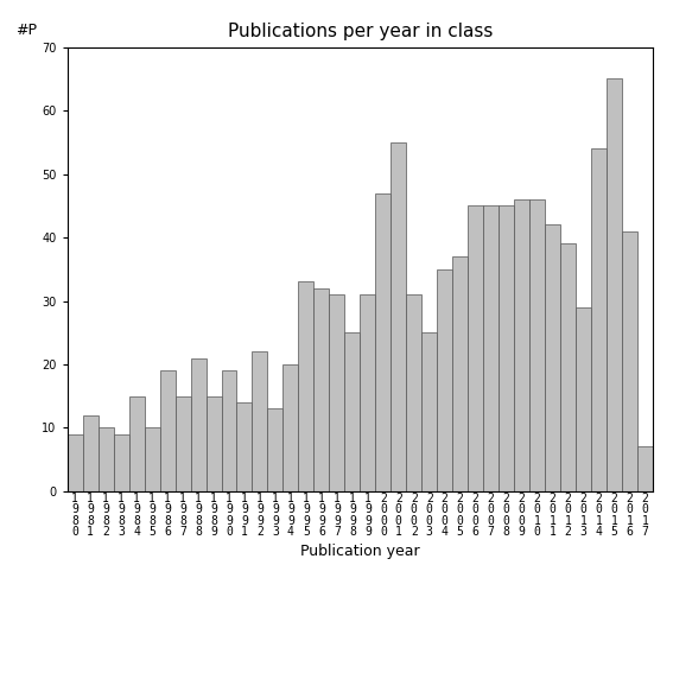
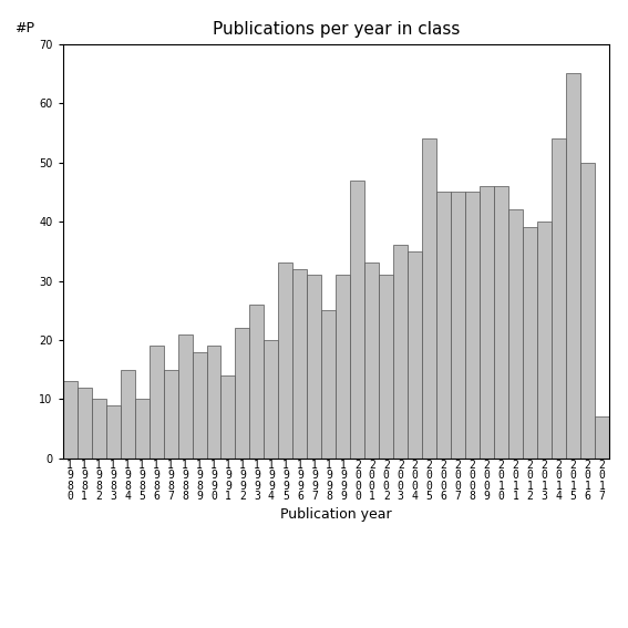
1 9 8 0: 9 -> 13
1 9 8 9: 15 -> 18
1 9 9 3: 13 -> 26
2 0 0 1: 55 -> 33
2 0 0 3: 25 -> 36
2 0 0 5: 37 -> 54
2 0 1 3: 29 -> 40
2 0 1 6: 41 -> 50
